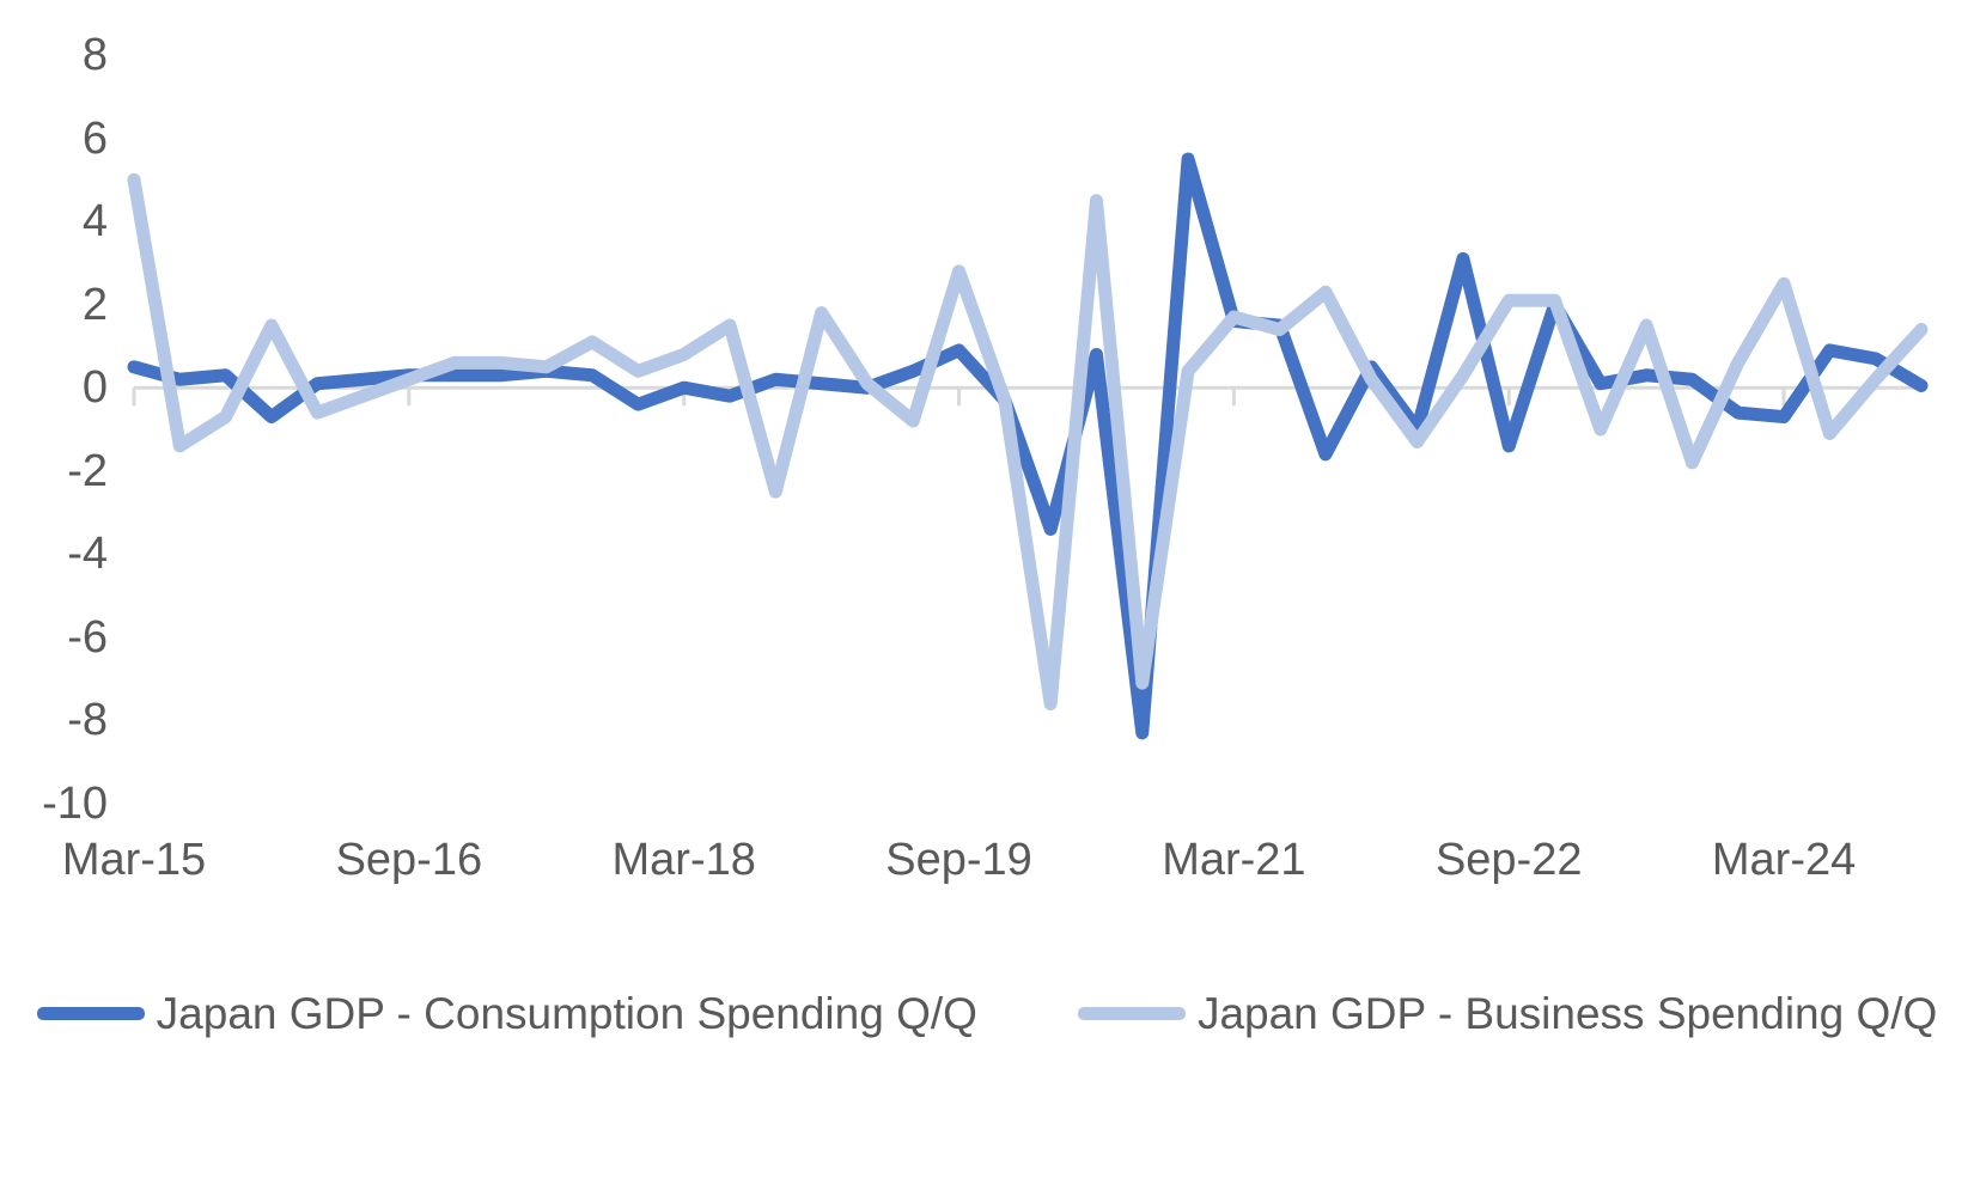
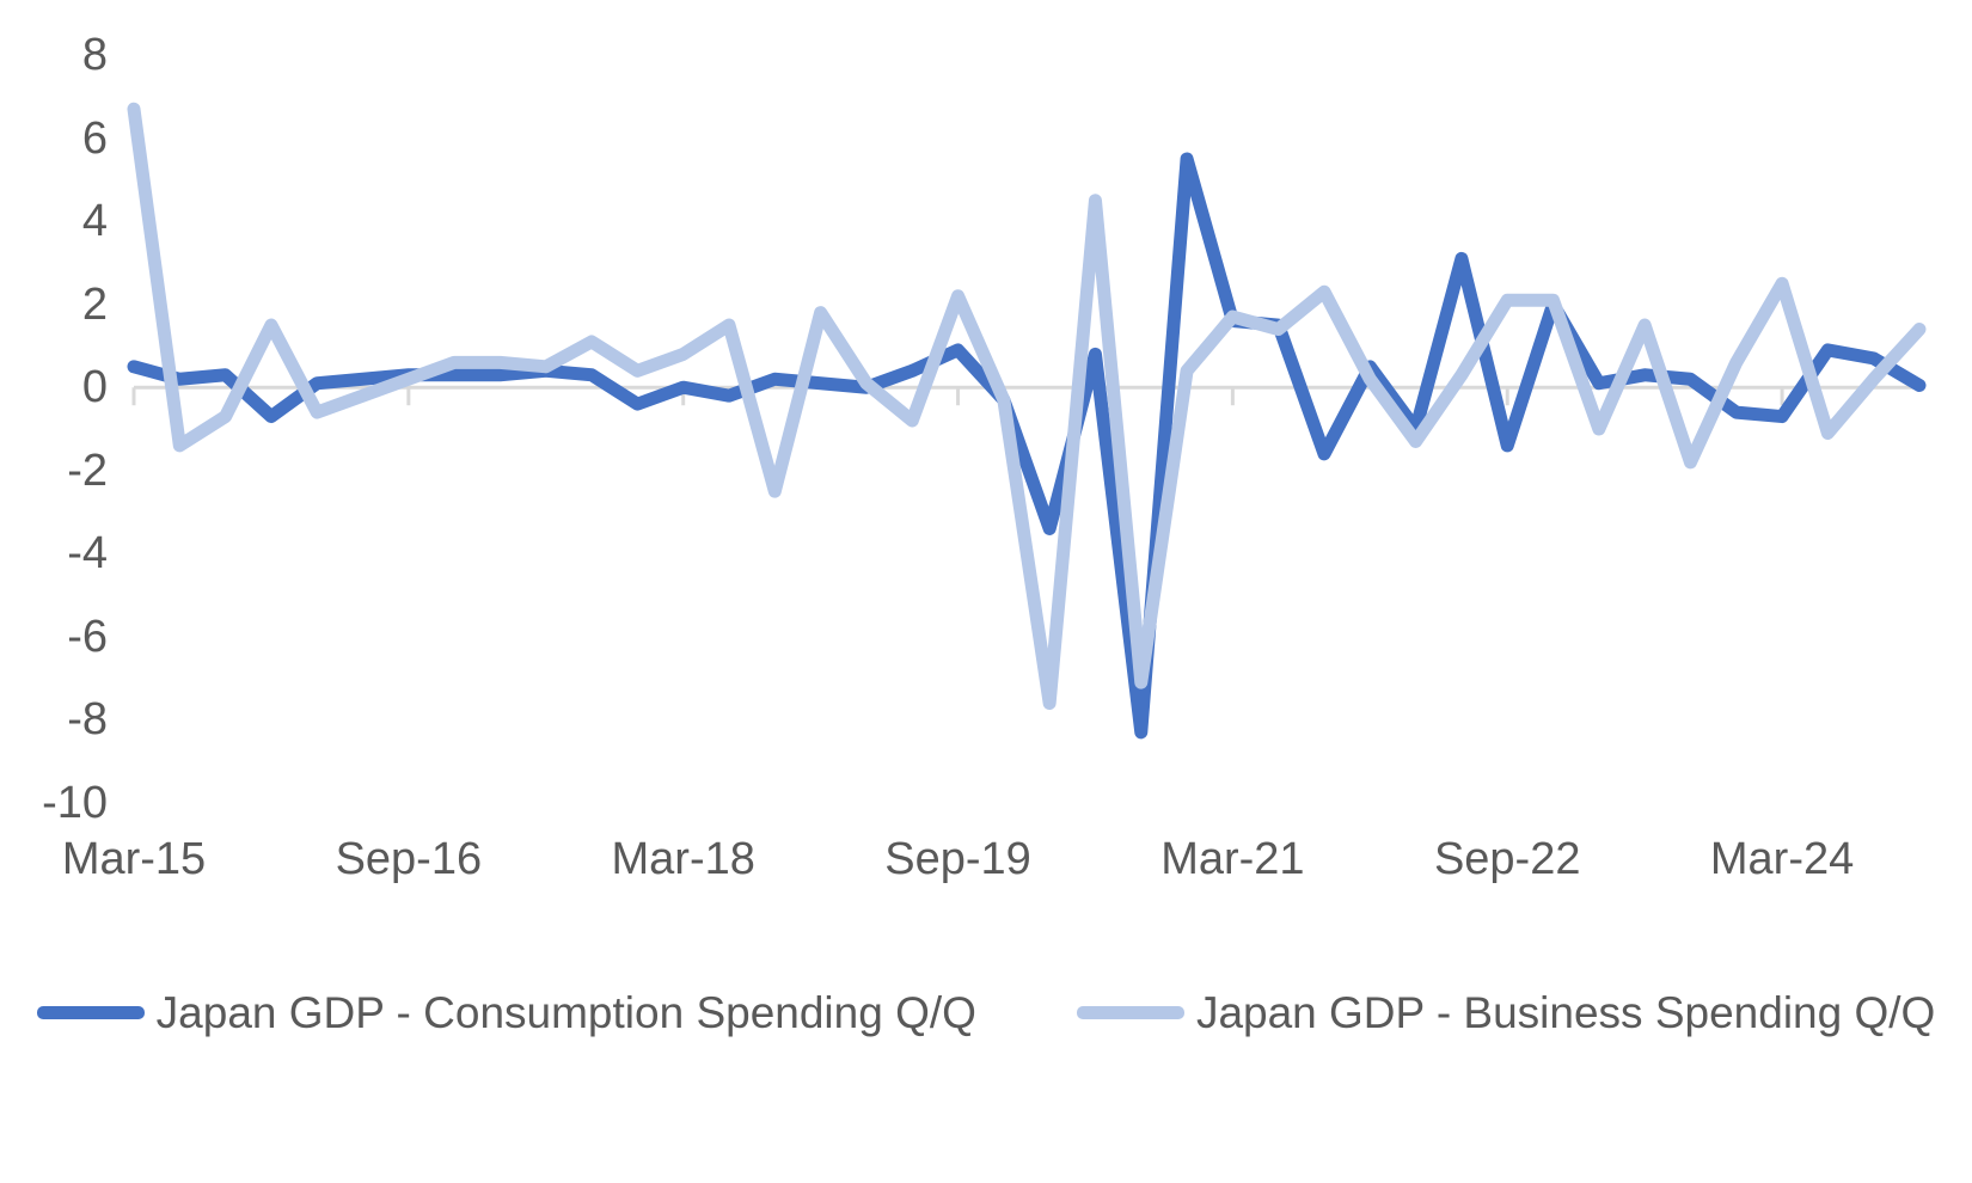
Japan GDP - Business Spending Q/Q/Mar-15: 5.0 -> 6.7
Japan GDP - Business Spending Q/Q/Sep-19: 2.8 -> 2.2
